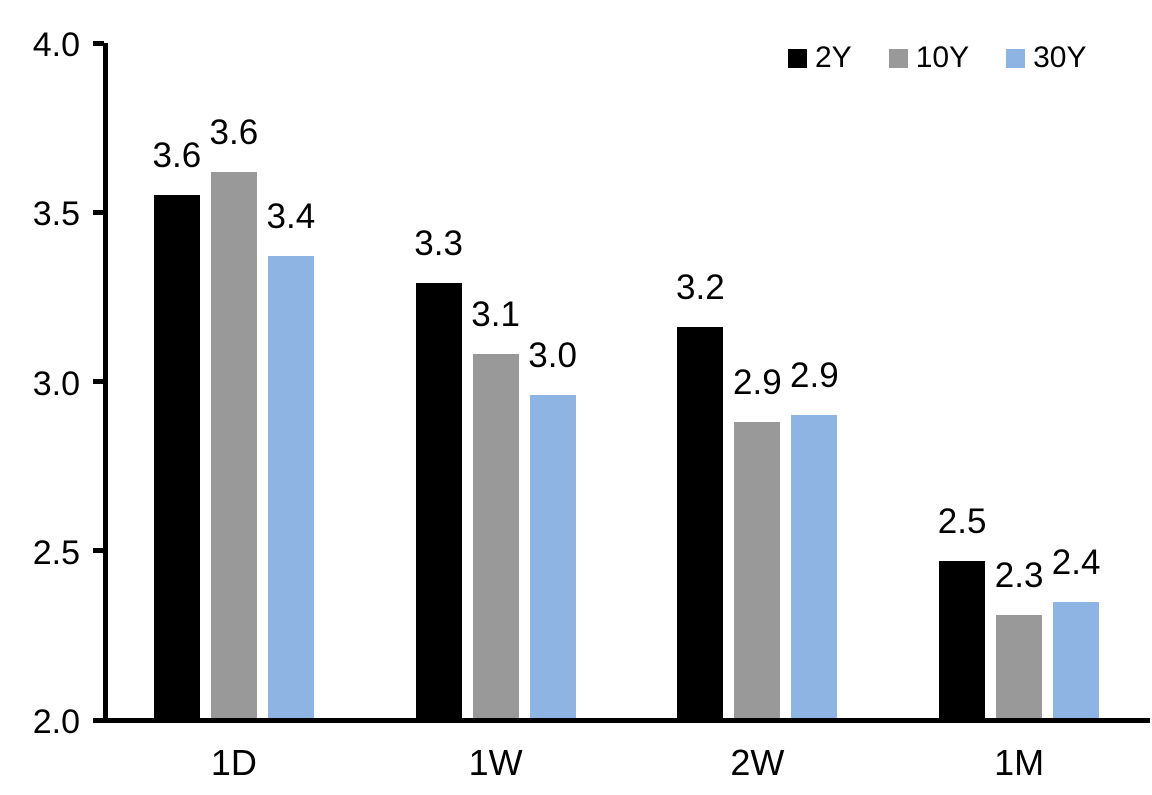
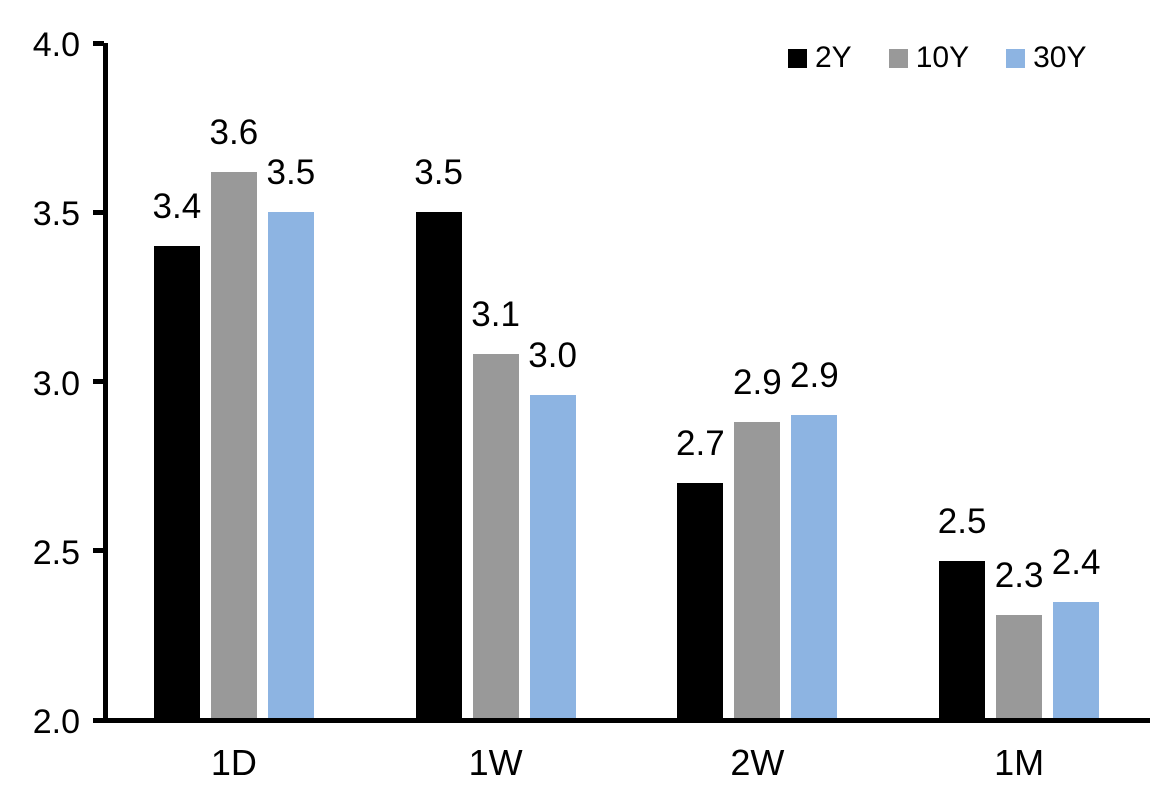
2Y/1D: 3.6 -> 3.4
30Y/1D: 3.4 -> 3.5
2Y/1W: 3.3 -> 3.5
2Y/2W: 3.2 -> 2.7
